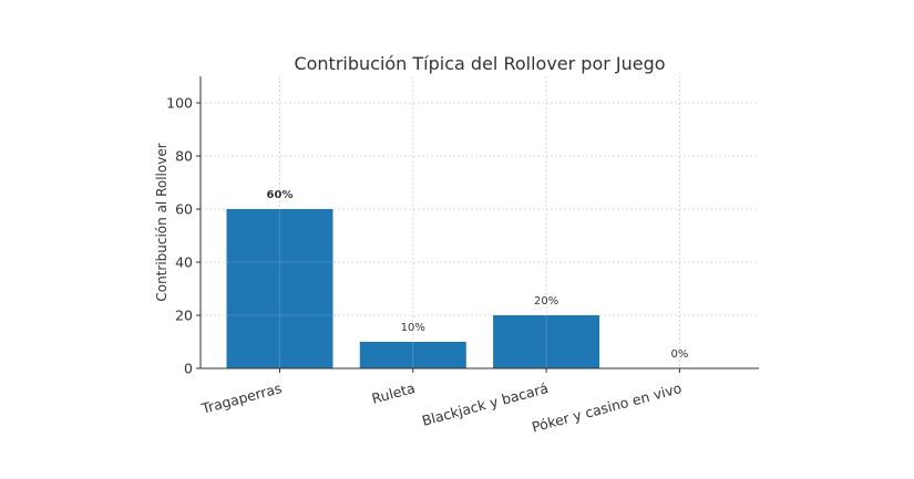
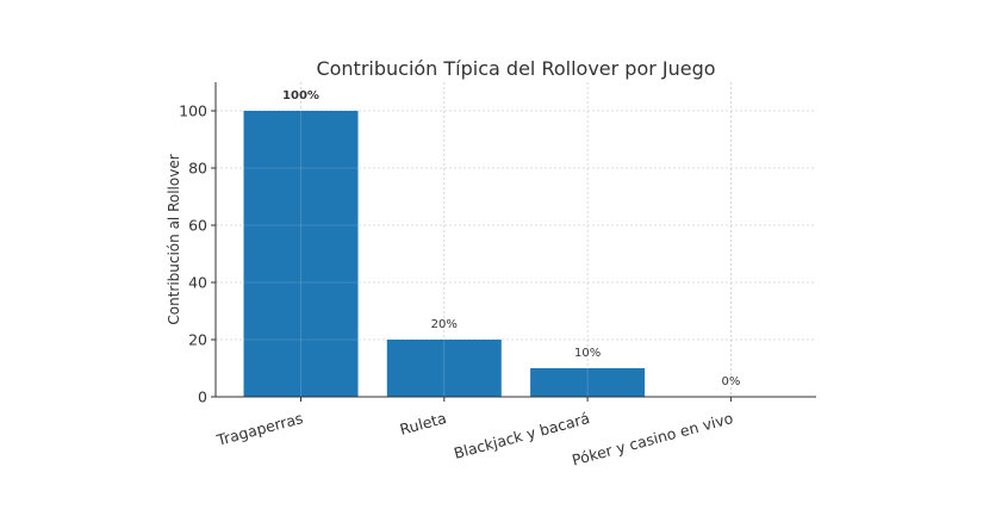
Tragaperras: 60% -> 100%
Ruleta: 10% -> 20%
Blackjack y bacará: 20% -> 10%
